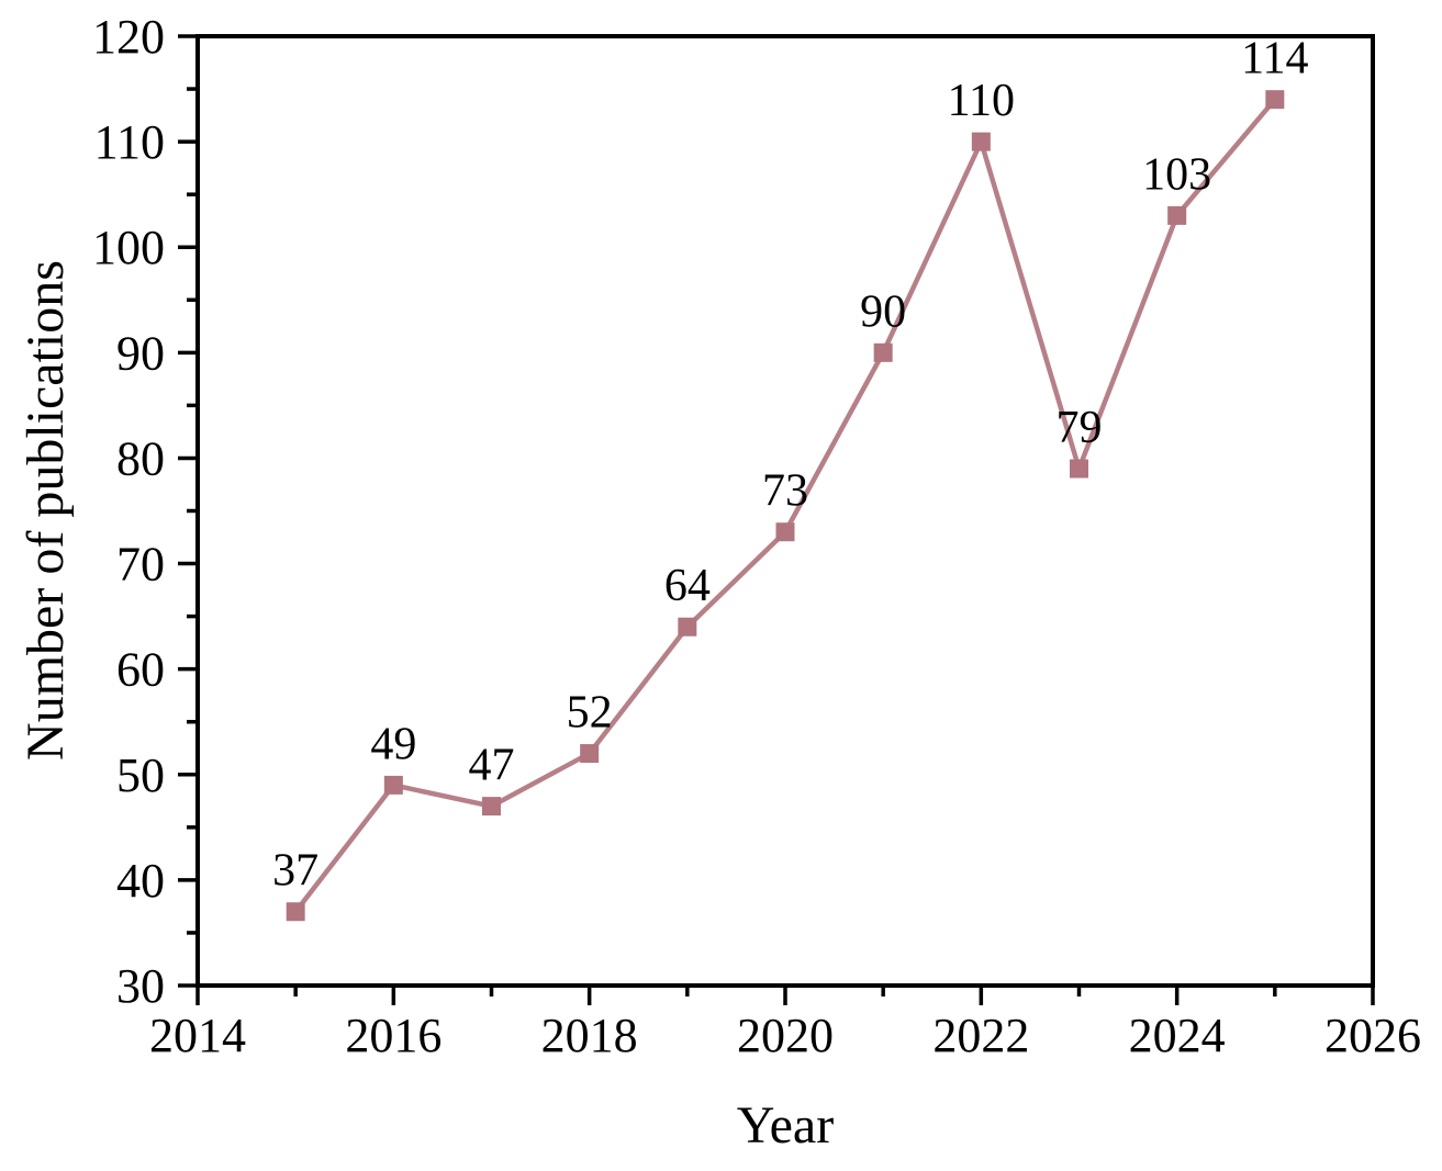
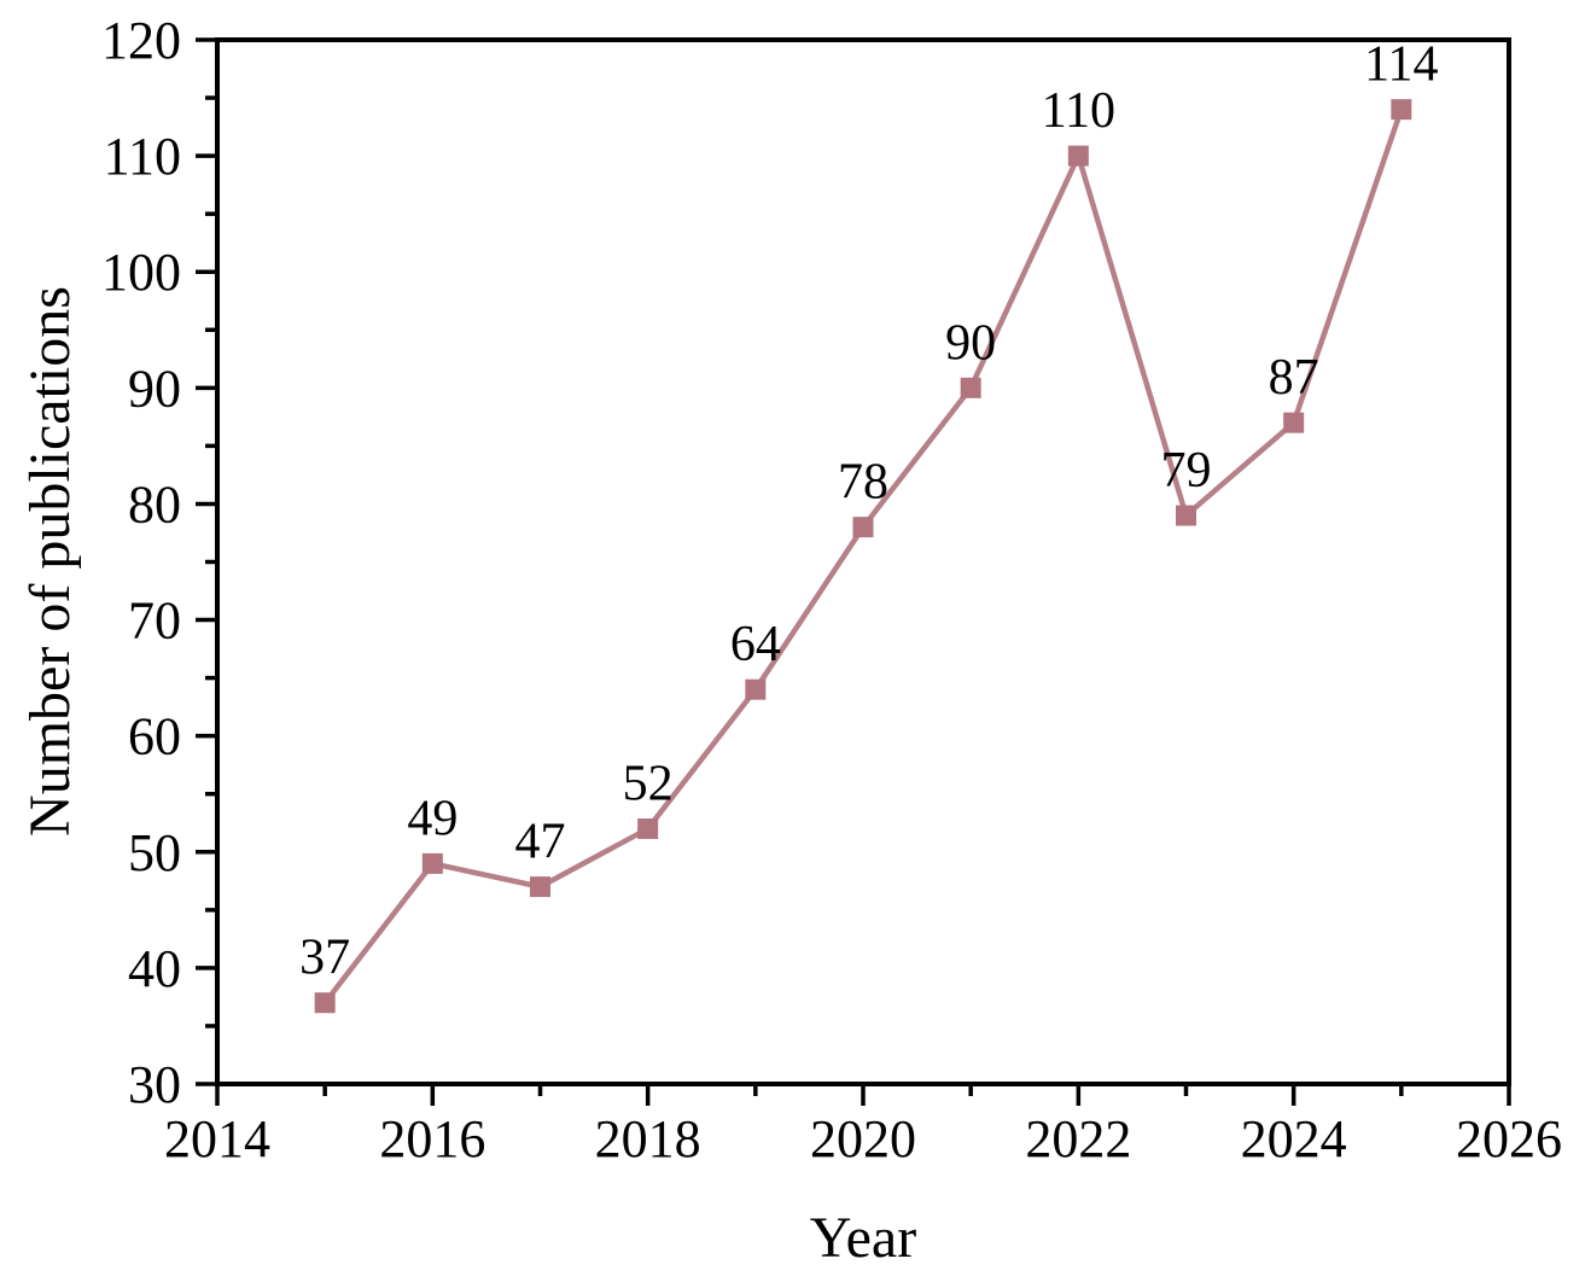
2020: 73 -> 78
2024: 103 -> 87
